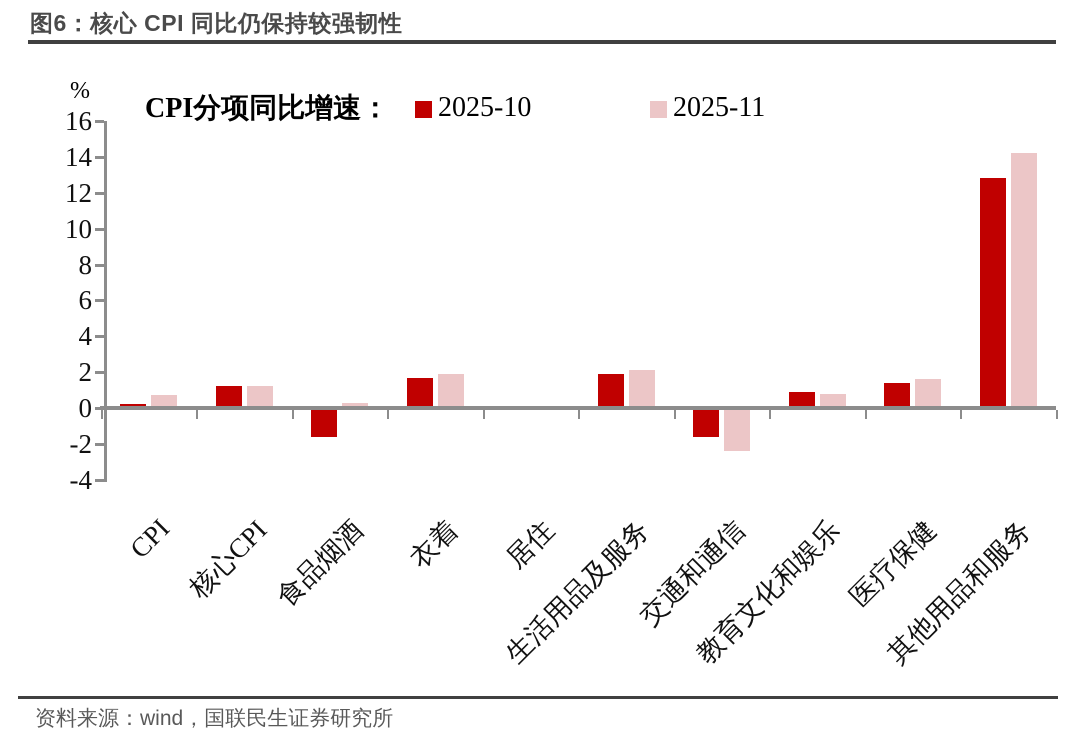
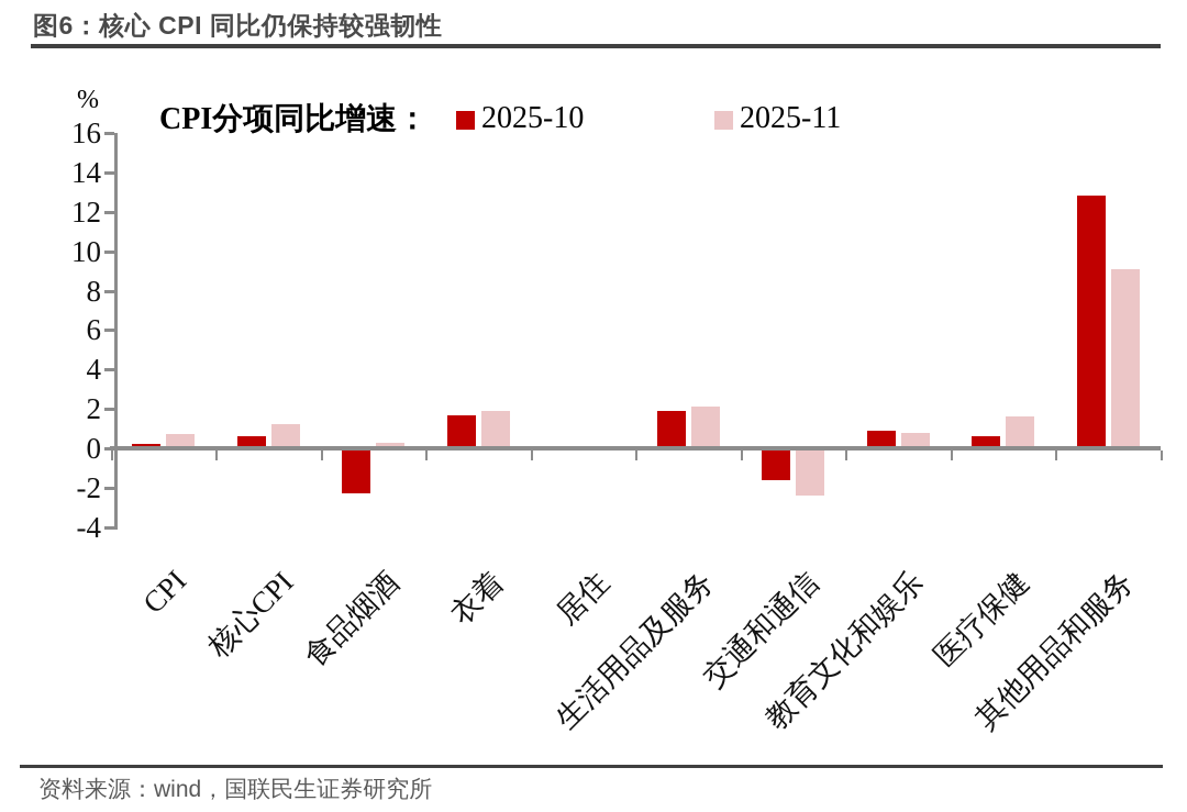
2025-10/核心CPI: 1.2 -> 0.6
2025-10/食品烟酒: -1.6 -> -2.3
2025-10/医疗保健: 1.4 -> 0.6
2025-11/其他用品和服务: 14.2 -> 9.1
